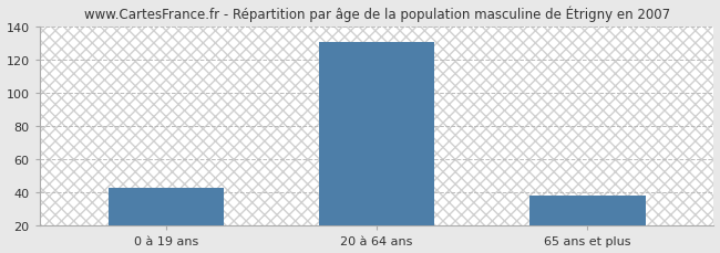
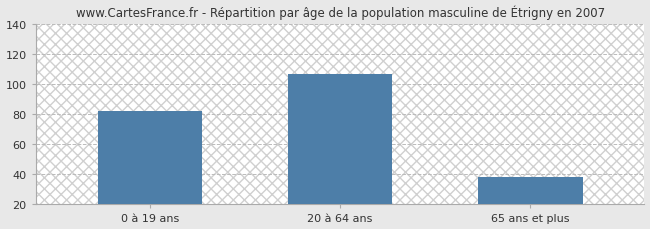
0 à 19 ans: 43 -> 82
20 à 64 ans: 131 -> 107
